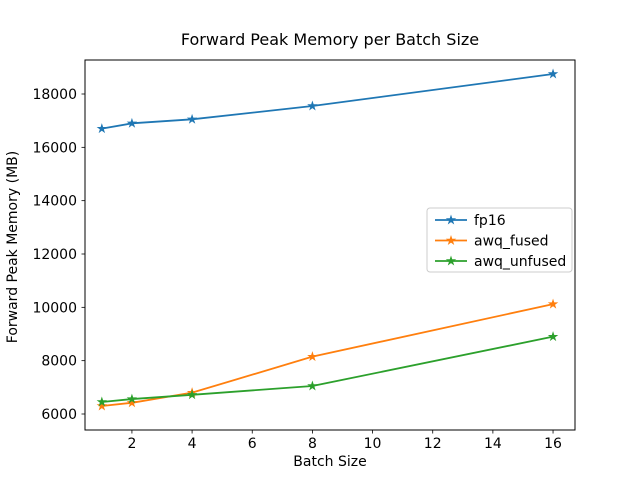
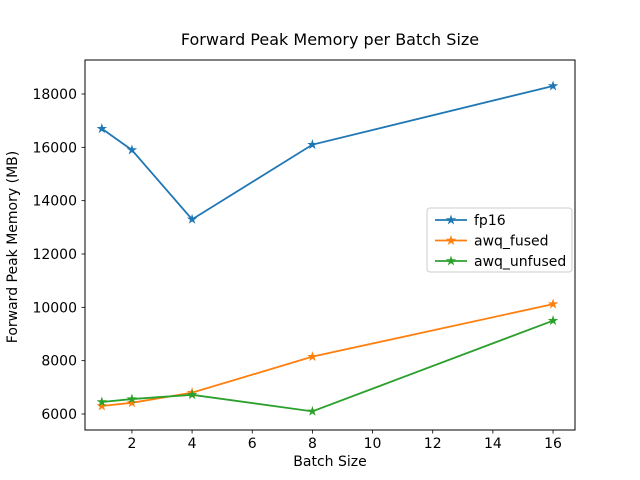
fp16/2: 16900 -> 15900
fp16/4: 17000 -> 13300
fp16/8: 17600 -> 16100
awq_unfused/8: 7000 -> 6100
fp16/16: 18800 -> 18300
awq_unfused/16: 8900 -> 9500
